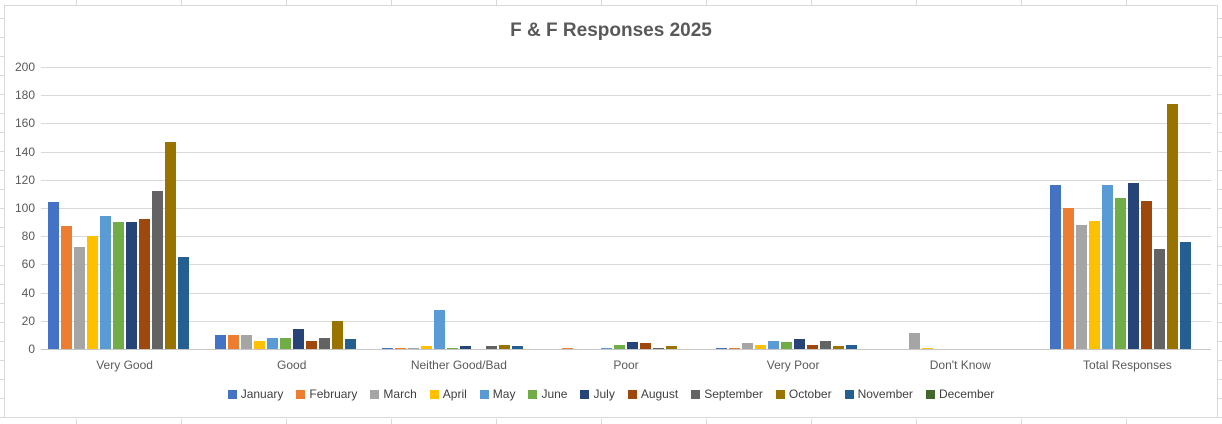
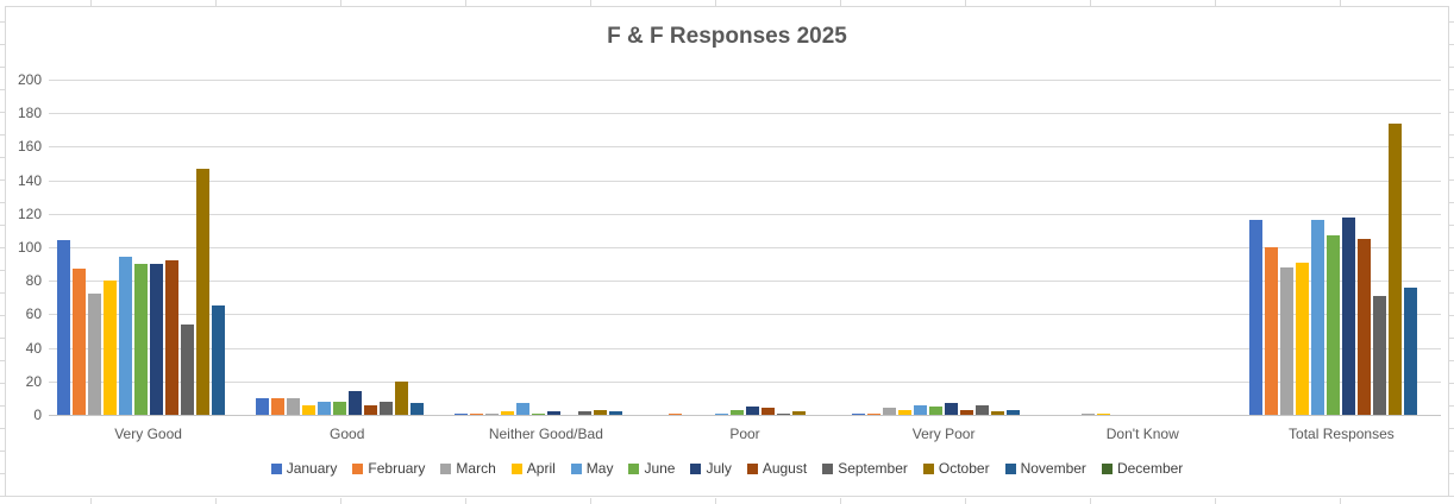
September/Very Good: 112 -> 54
May/Neither Good/Bad: 28 -> 7
March/Don't Know: 11 -> 1
